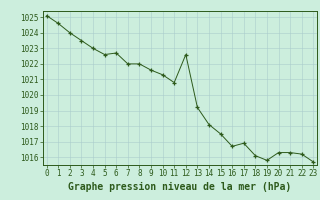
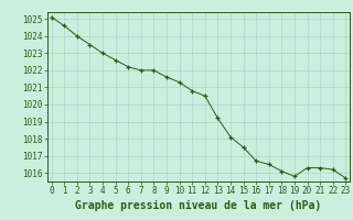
6: 1022.7 -> 1022.2
12: 1022.6 -> 1020.5
17: 1016.9 -> 1016.5
